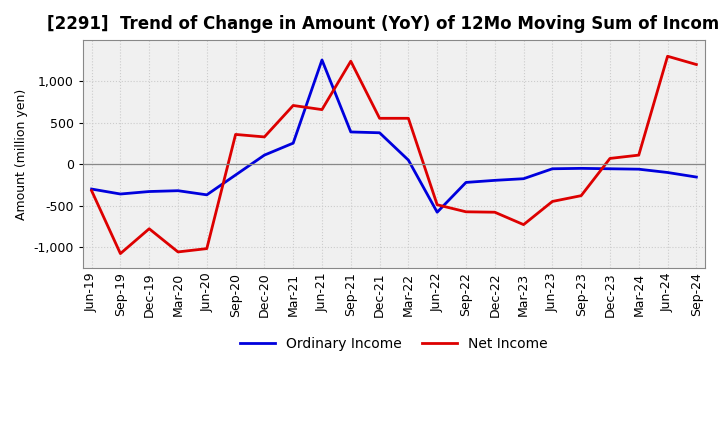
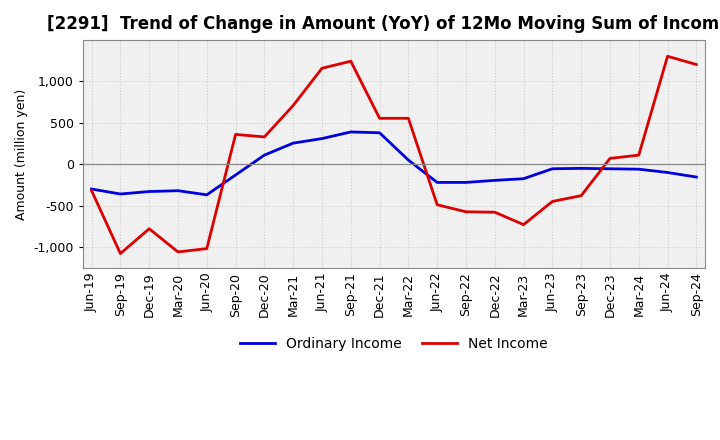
Ordinary Income/Jun-21: 1,260 -> 310
Net Income/Jun-21: 660 -> 1,160
Ordinary Income/Jun-22: -580 -> -220
